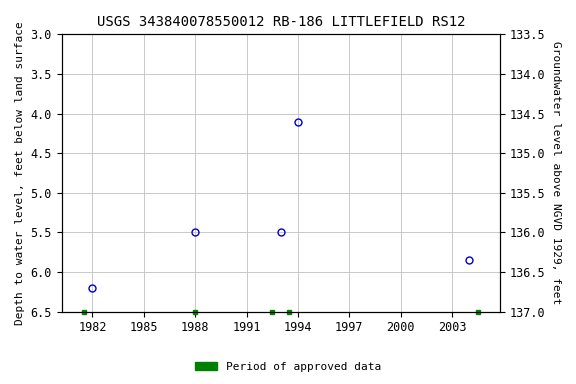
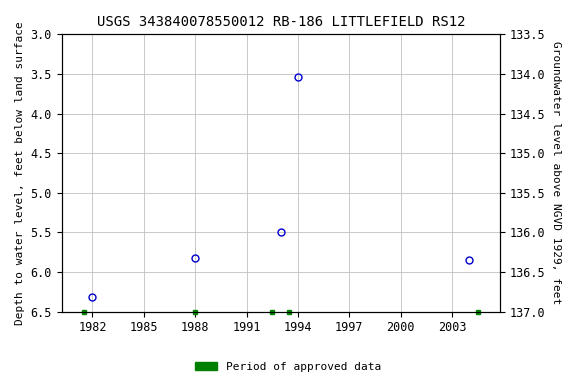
1982: 6.20 -> 6.32
1988: 5.50 -> 5.82
1994: 4.10 -> 3.54
